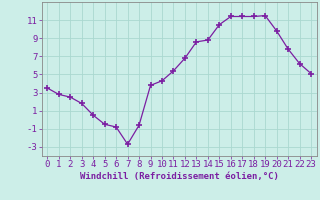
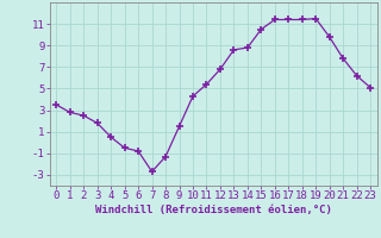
8: -0.6 -> -1.3
9: 3.8 -> 1.5
